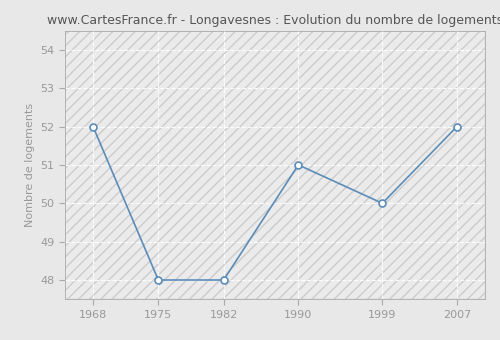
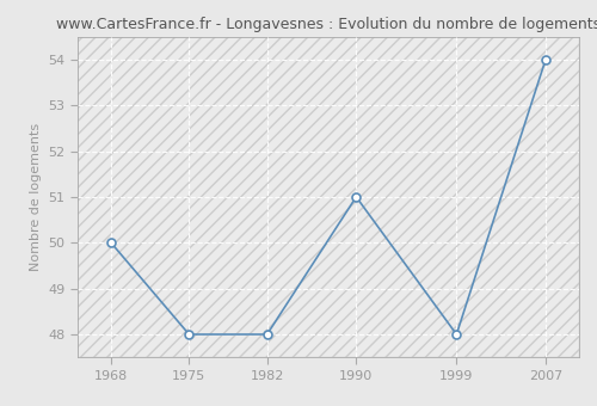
1968: 52 -> 50
1999: 50 -> 48
2007: 52 -> 54
